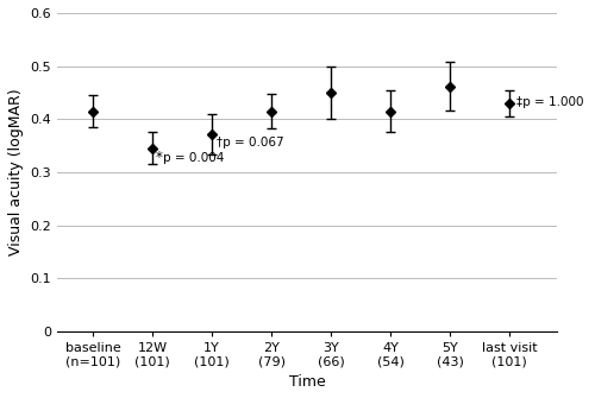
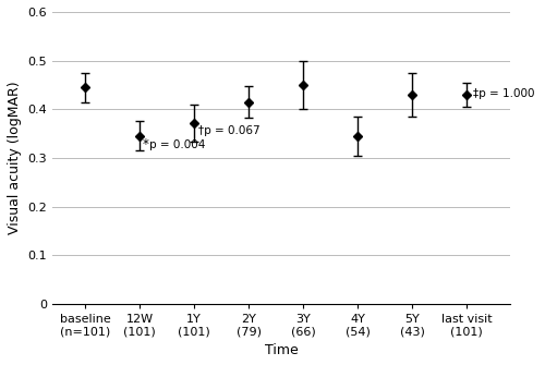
baseline (n=101): 0.415 -> 0.445
4Y (54): 0.415 -> 0.345
5Y (43): 0.462 -> 0.430
